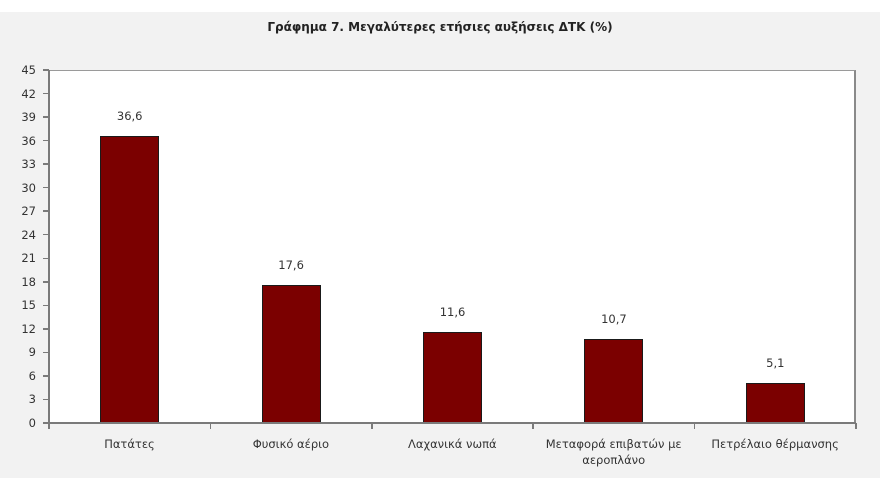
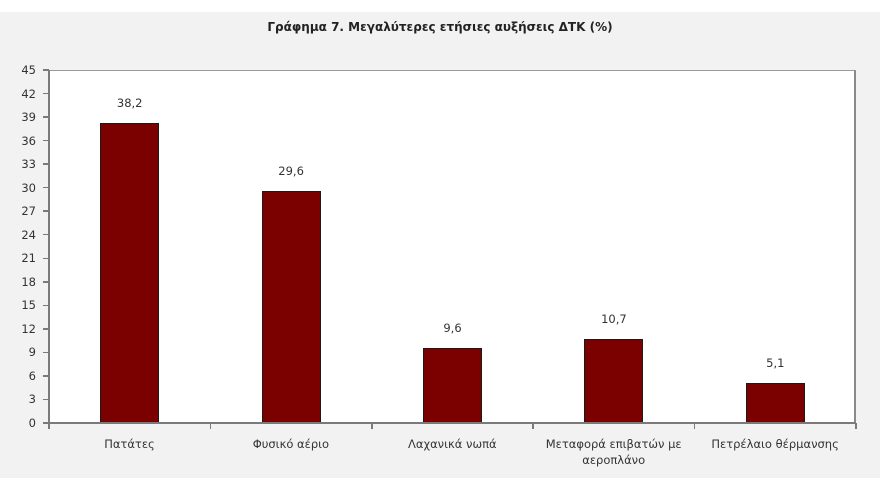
Πατάτες: 36,6 -> 38,2
Φυσικό αέριο: 17,6 -> 29,6
Λαχανικά νωπά: 11,6 -> 9,6
